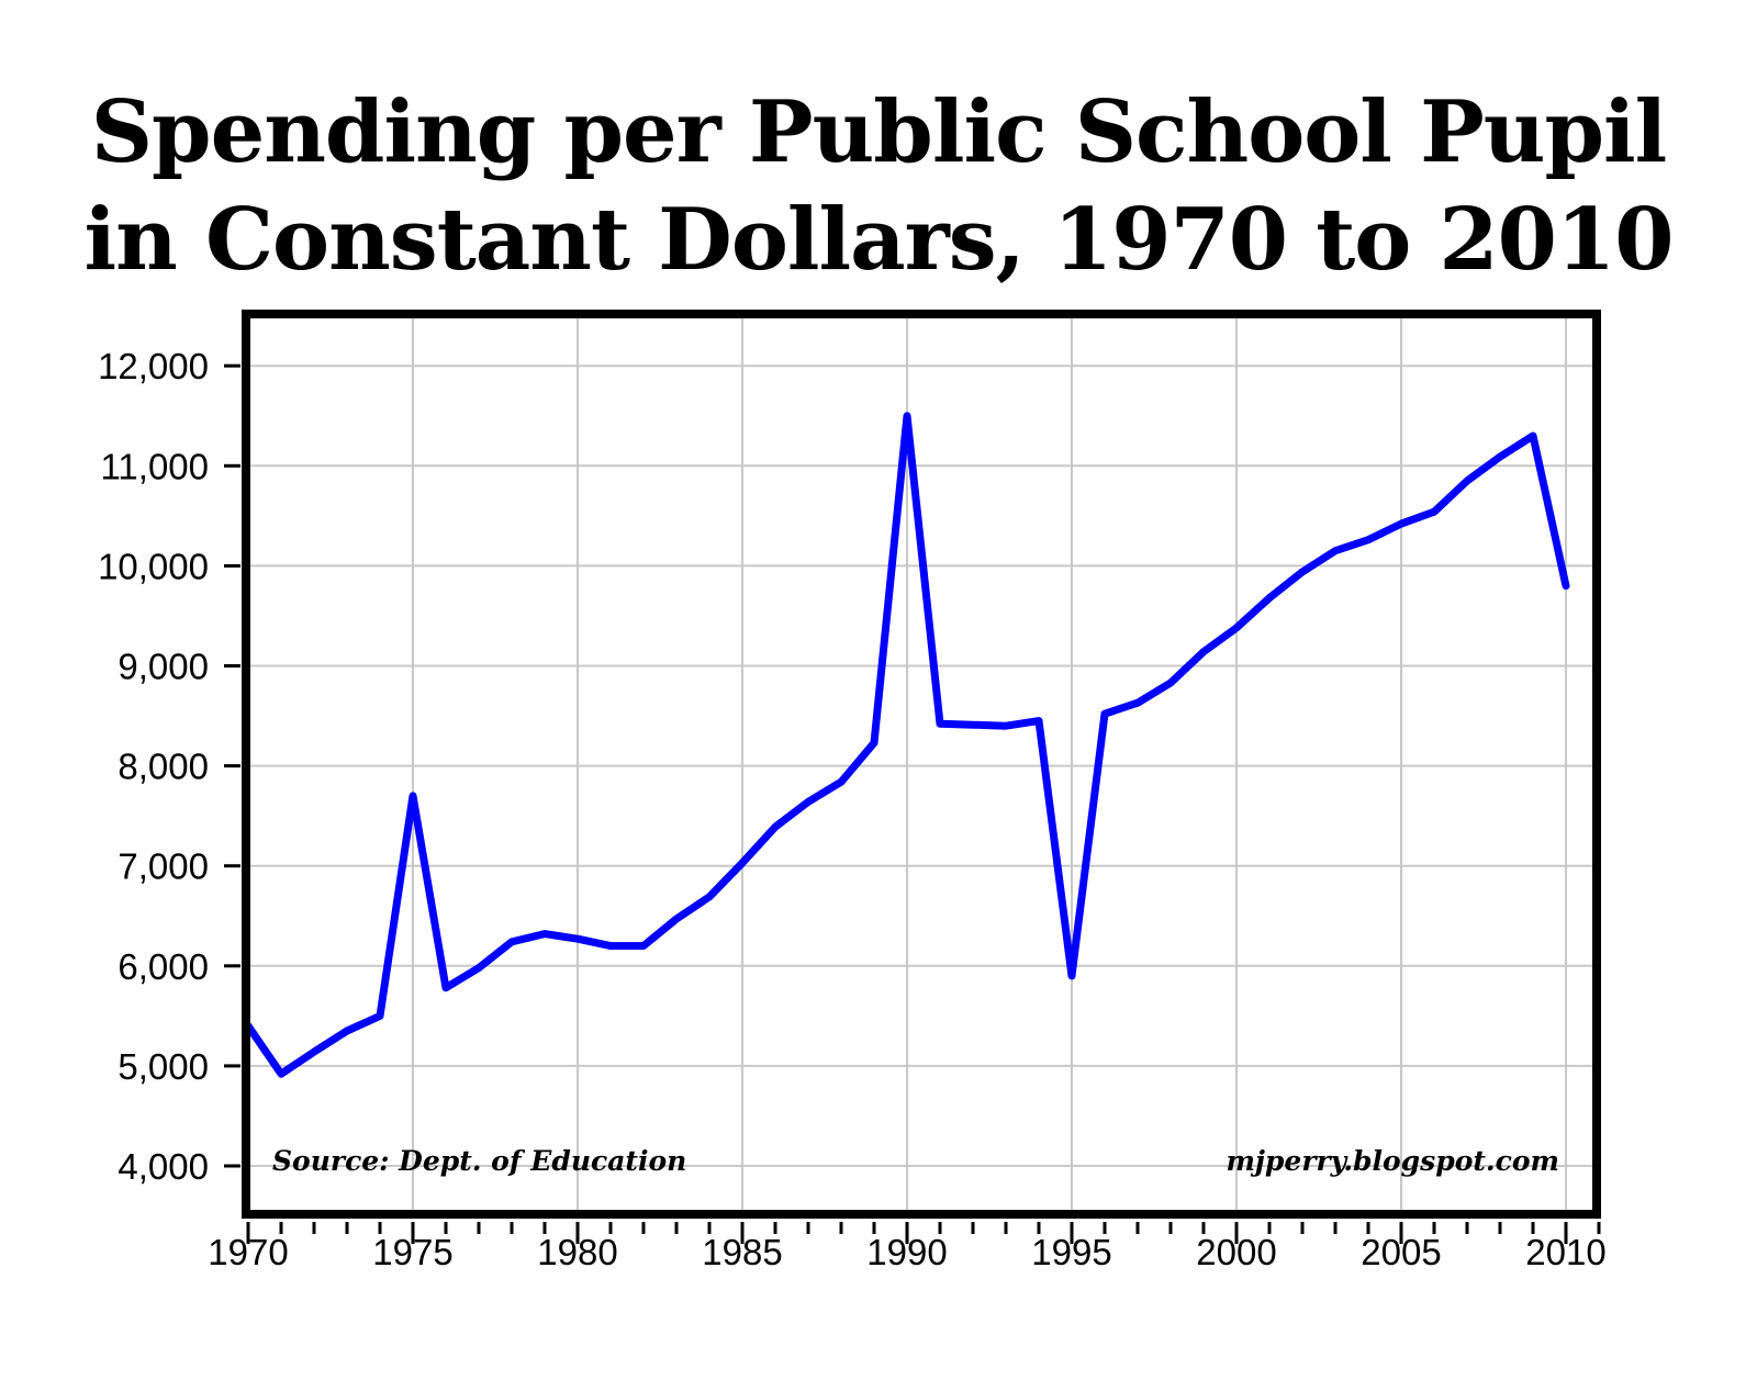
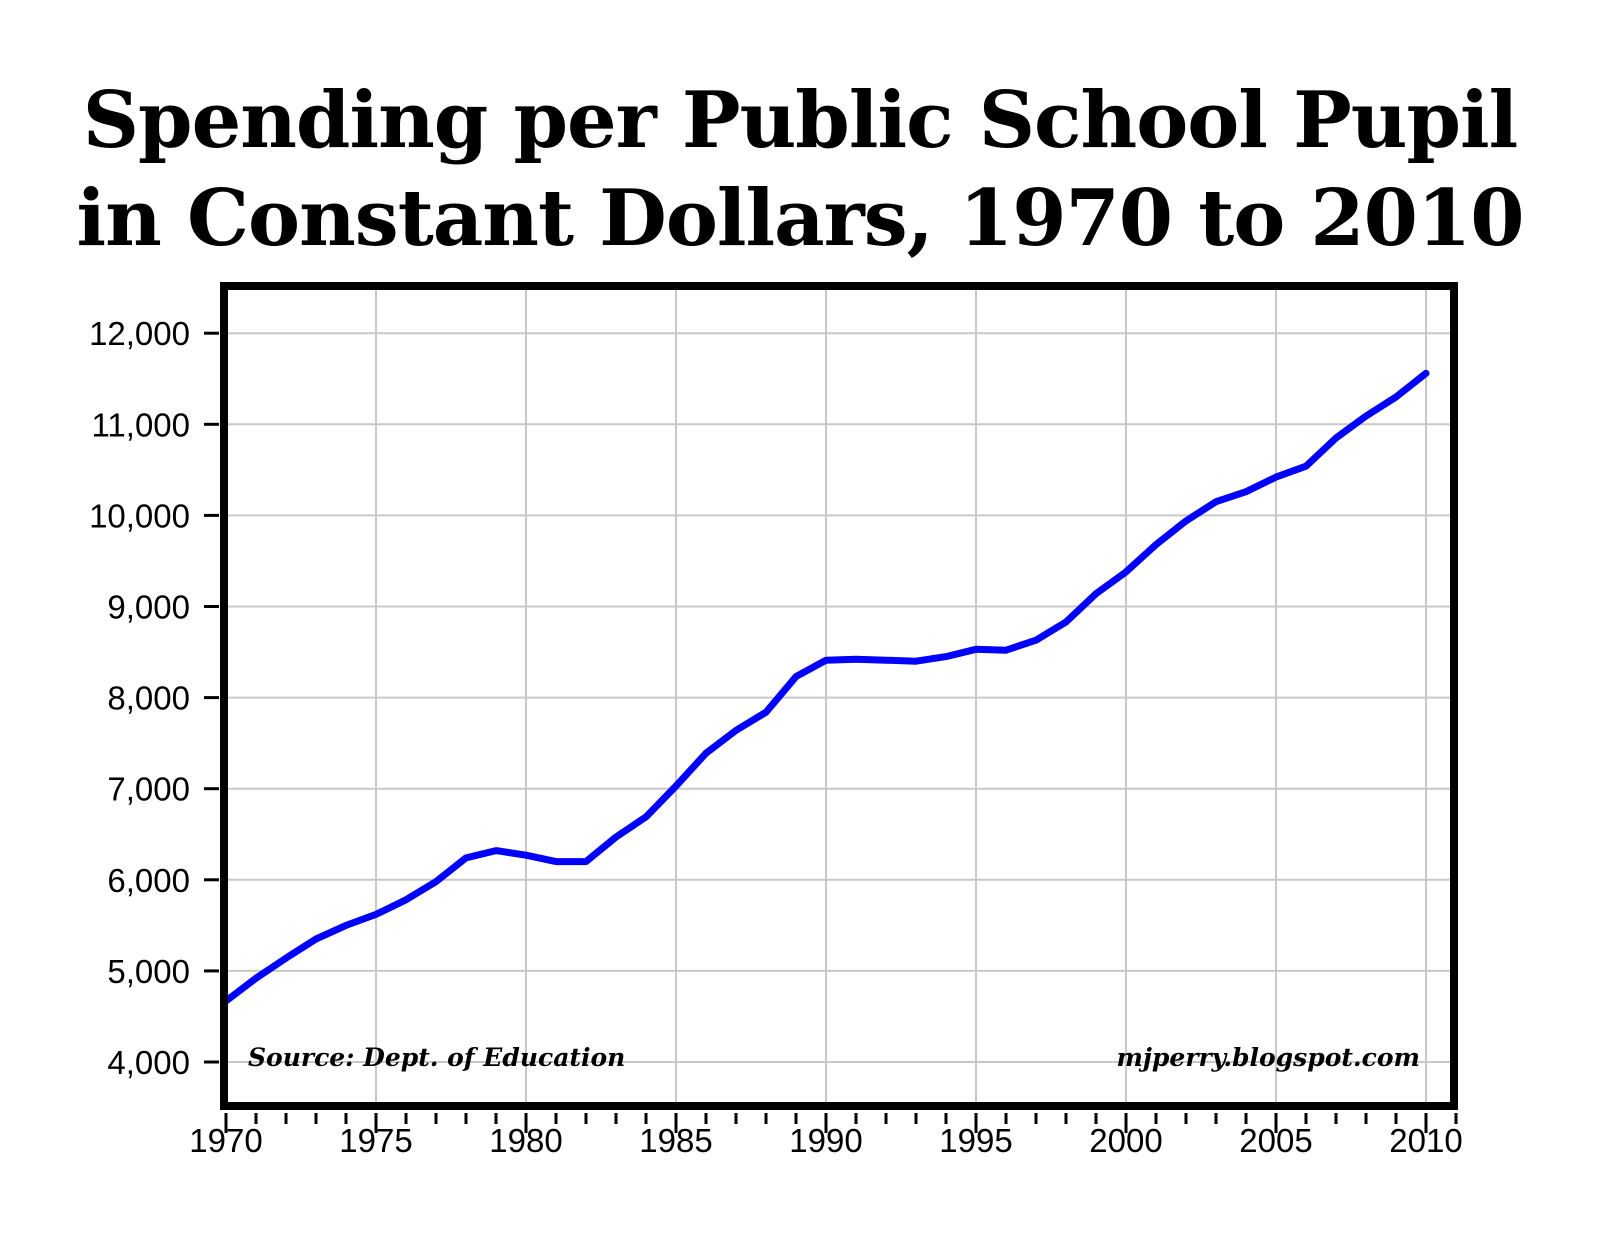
1970: 5400 -> 4700
1975: 7700 -> 5600
1990: 11500 -> 8400
1995: 5900 -> 8500
2010: 9800 -> 11600
